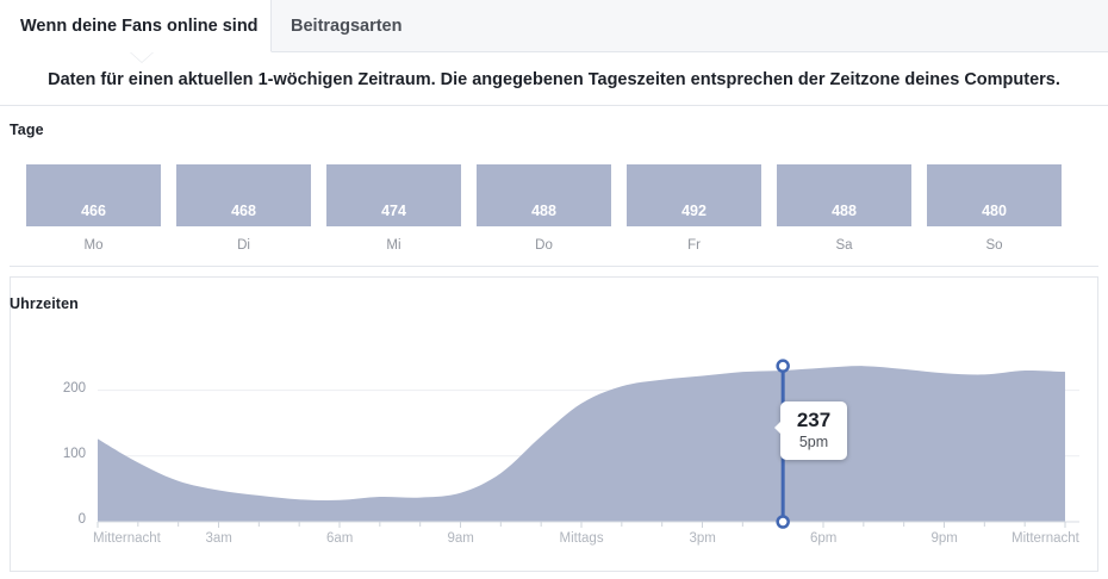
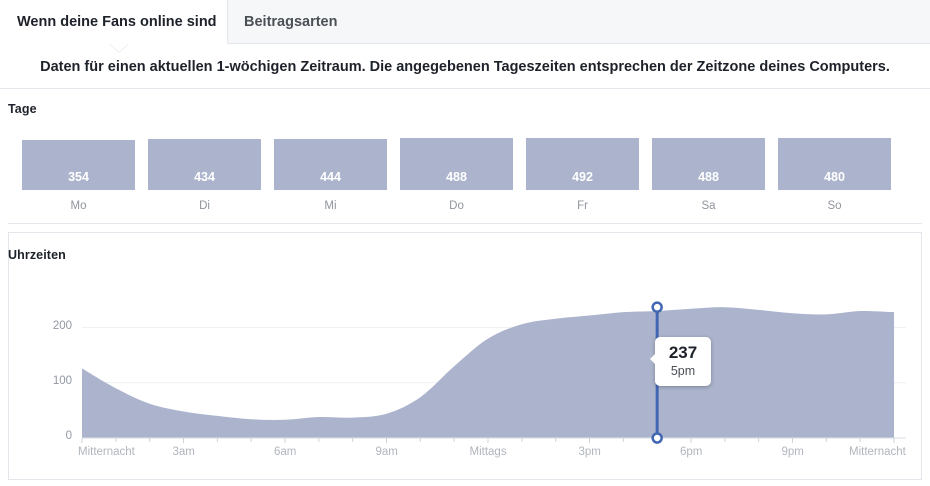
Tage/Mo: 466 -> 354
Tage/Di: 468 -> 434
Tage/Mi: 474 -> 444
